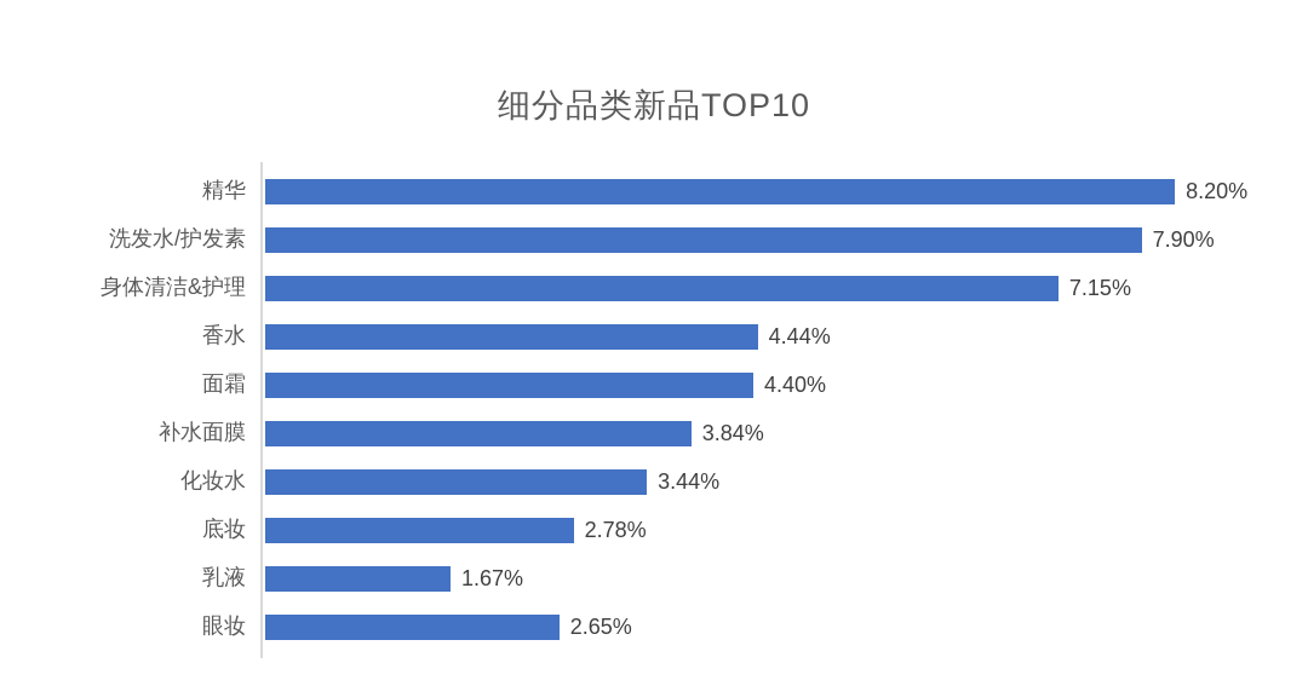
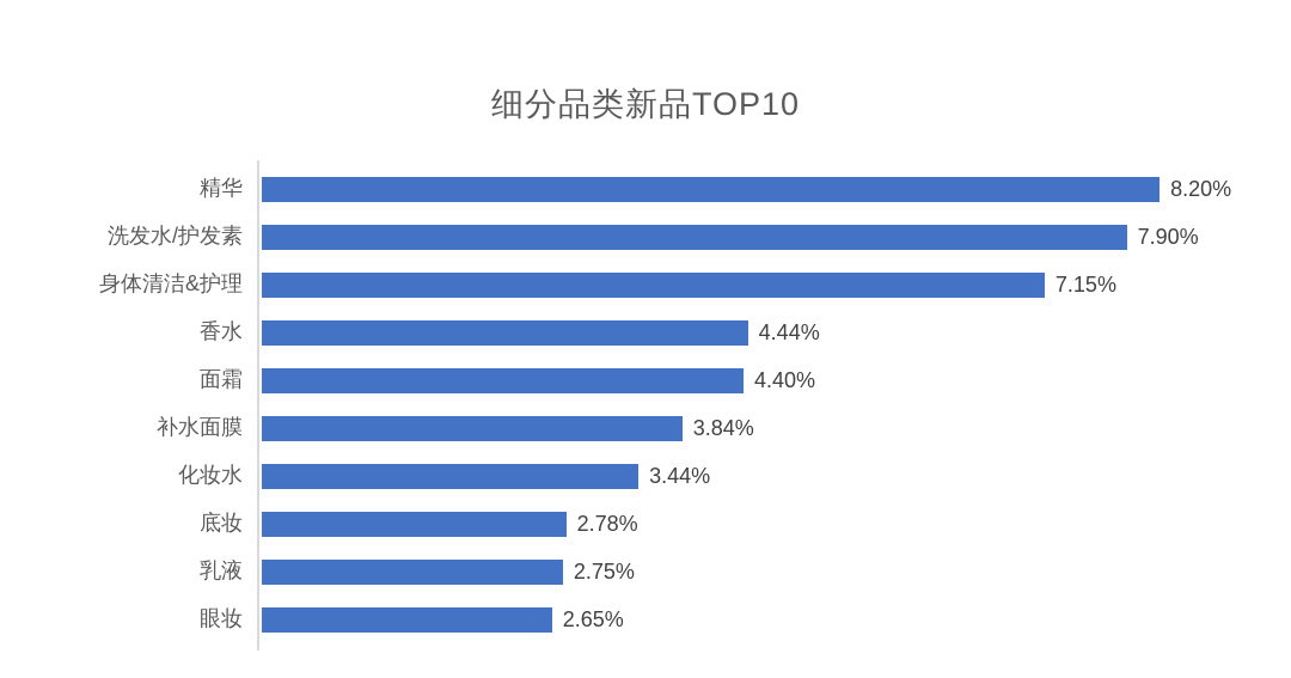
乳液: 1.67% -> 2.75%
